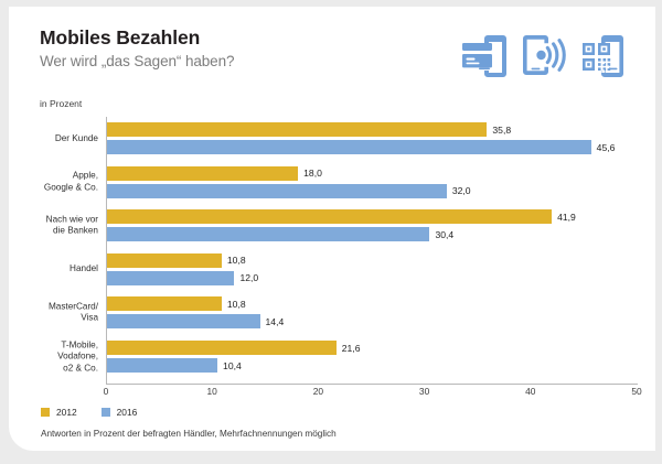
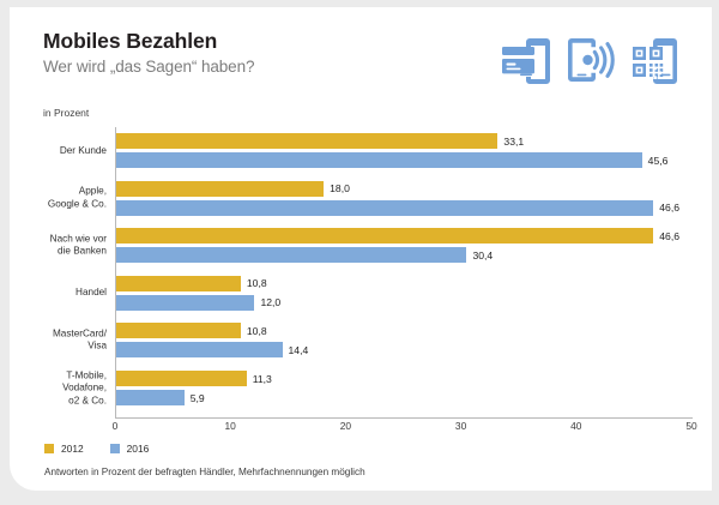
2012/Der Kunde: 35,8 -> 33,1
2016/Apple, Google & Co.: 32,0 -> 46,6
2012/Nach wie vor die Banken: 41,9 -> 46,6
2012/T-Mobile, Vodafone, o2 & Co.: 21,6 -> 11,3
2016/T-Mobile, Vodafone, o2 & Co.: 10,4 -> 5,9
